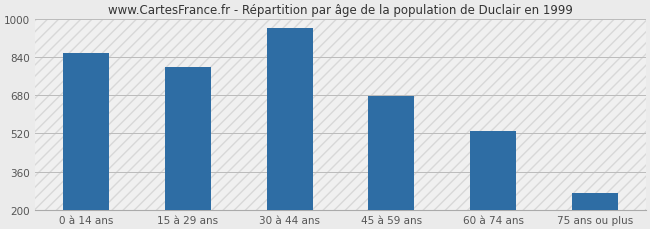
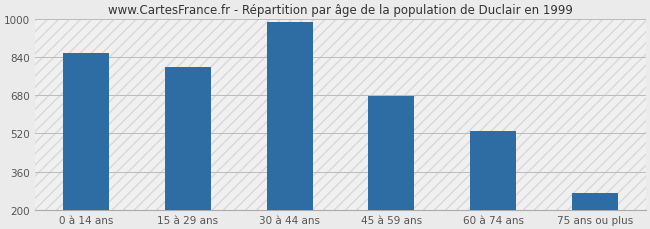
30 à 44 ans: 960 -> 985
